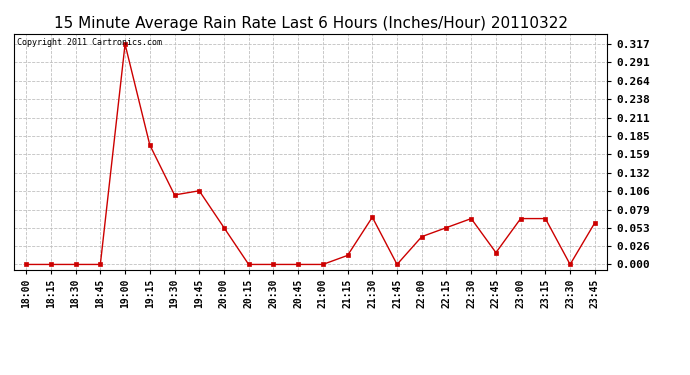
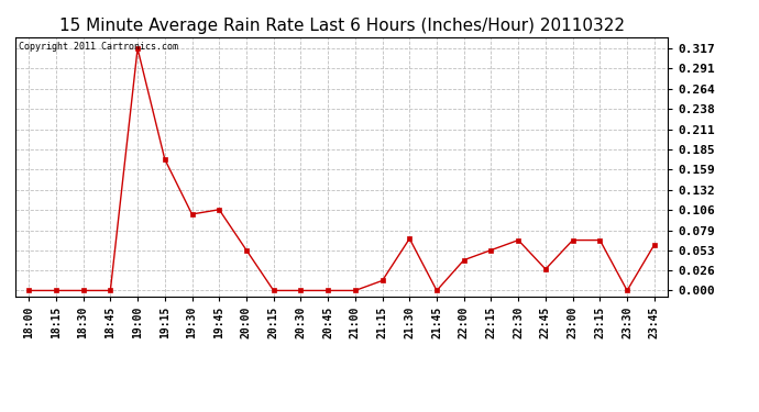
22:45: 0.017 -> 0.028
